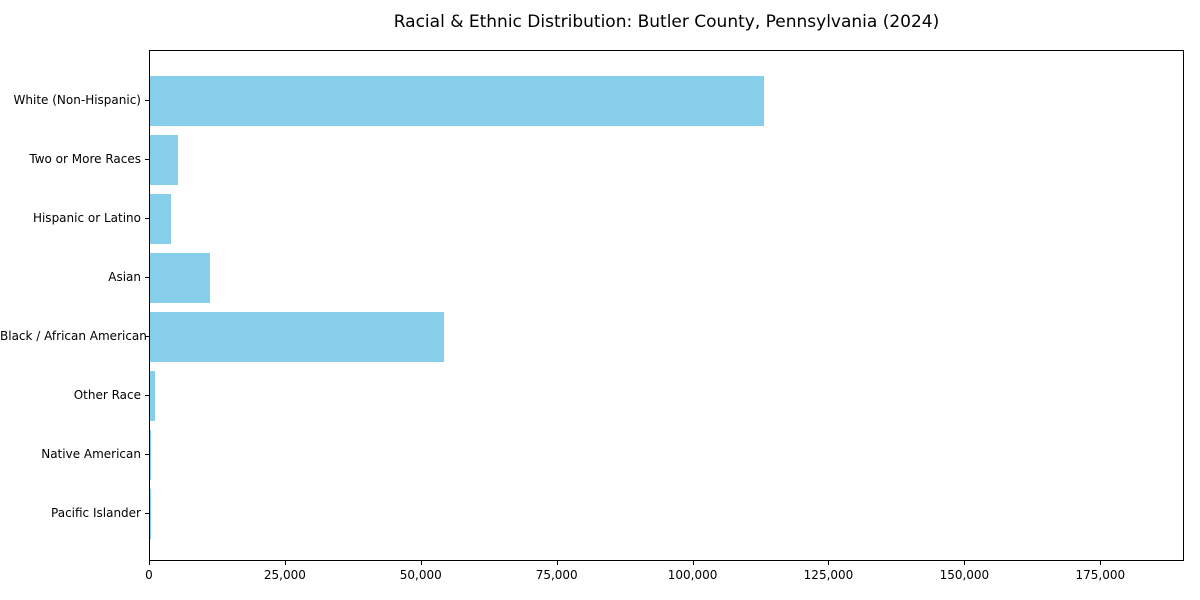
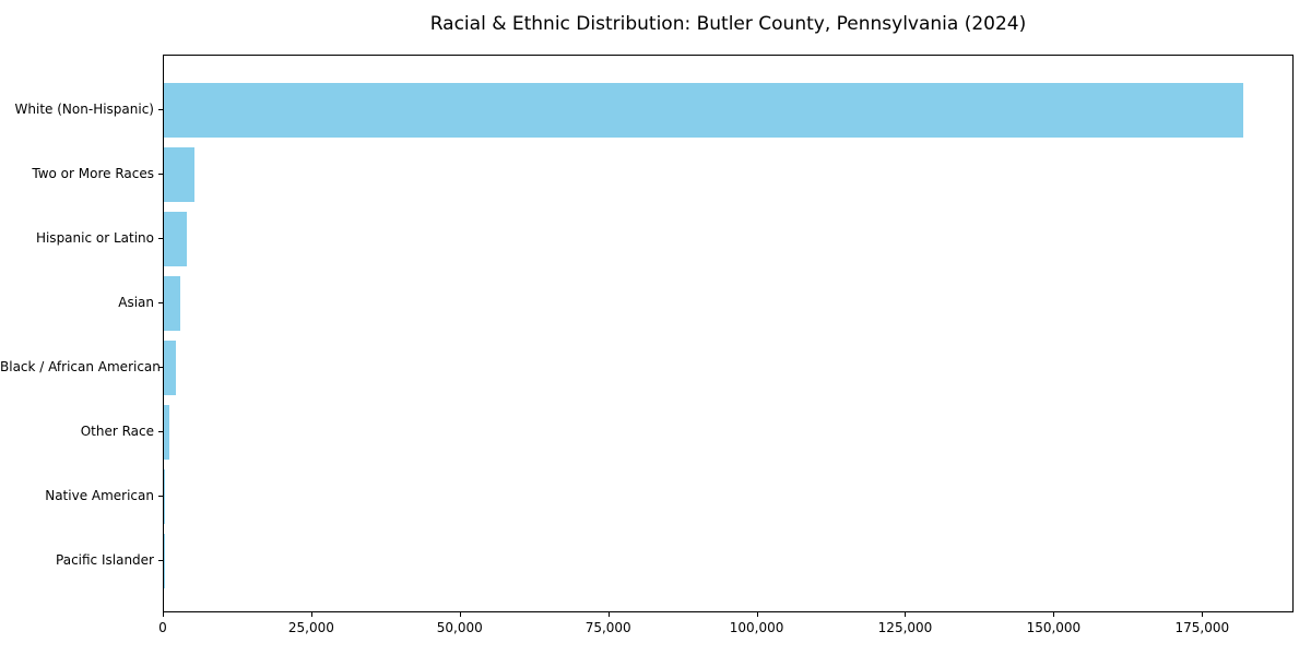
White (Non-Hispanic): 113000 -> 182000
Asian: 11000 -> 3000
Black / African American: 54000 -> 2000
